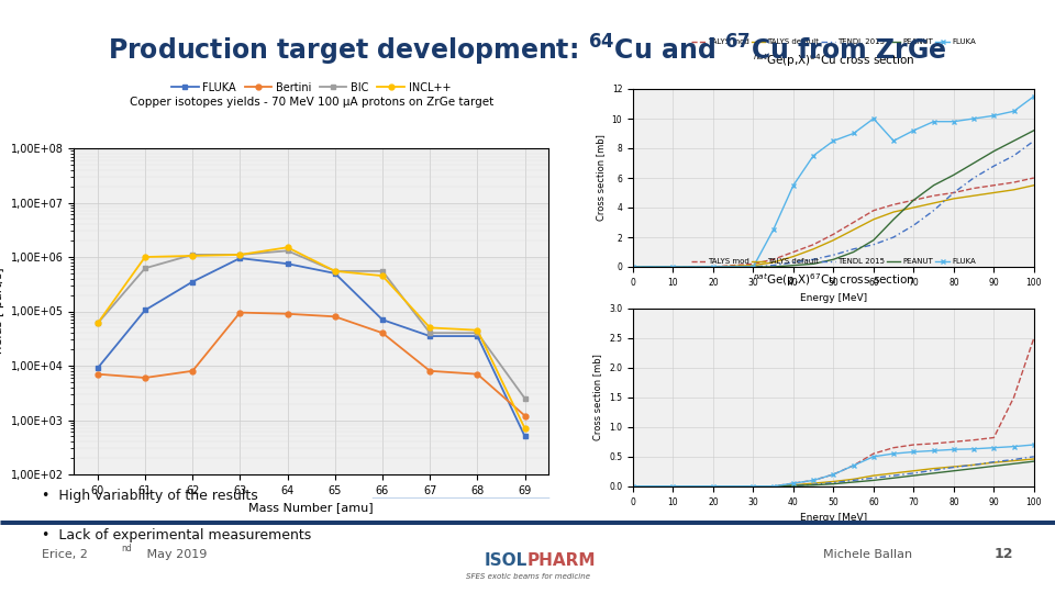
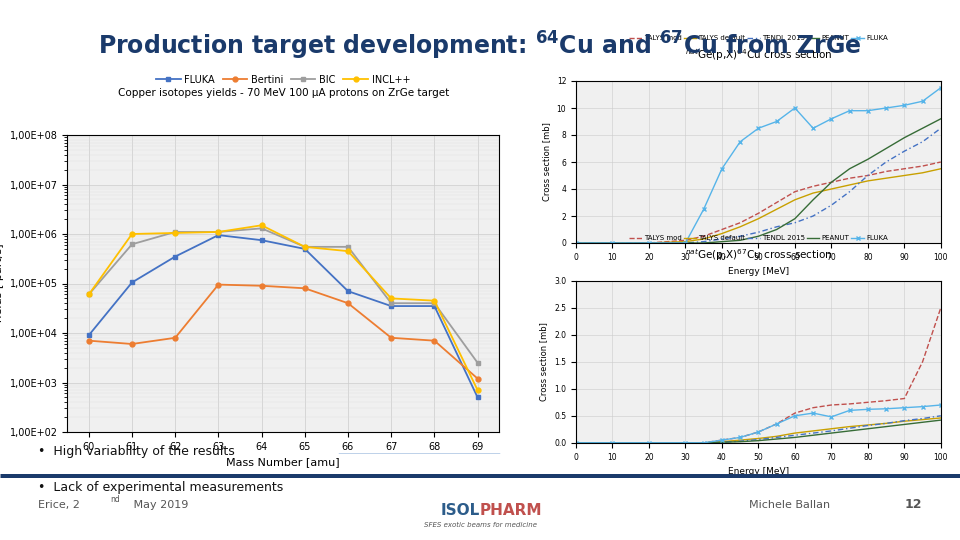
FLUKA/70: 0.58 -> 0.48
